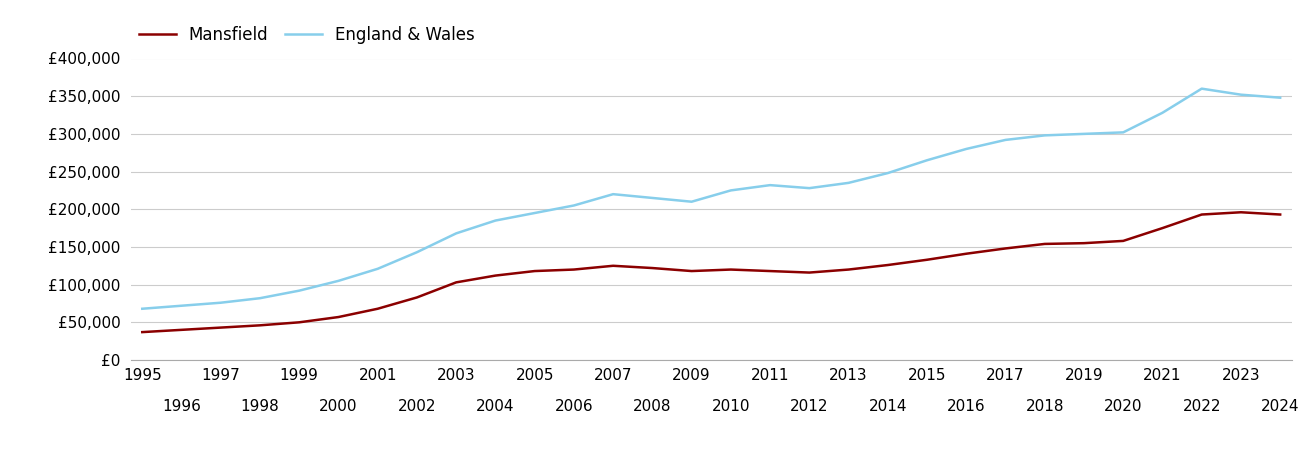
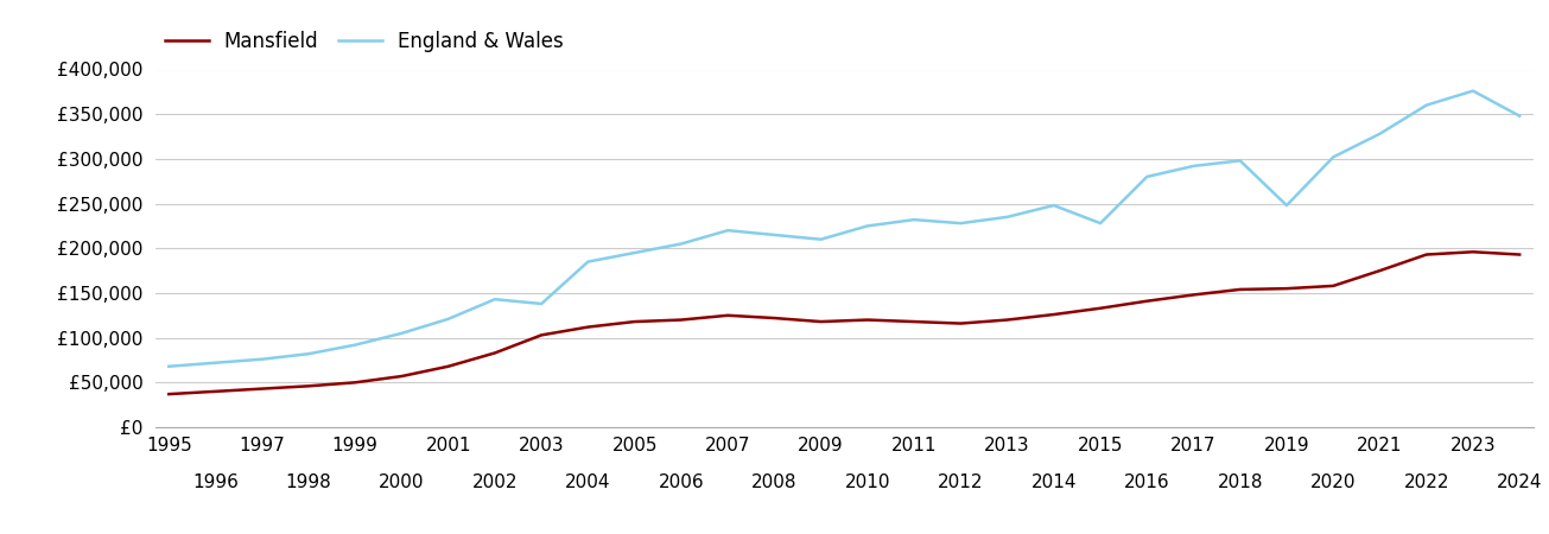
England & Wales/2003: £168,000 -> £138,000
England & Wales/2015: £265,000 -> £228,000
England & Wales/2019: £300,000 -> £248,000
England & Wales/2023: £352,000 -> £376,000
